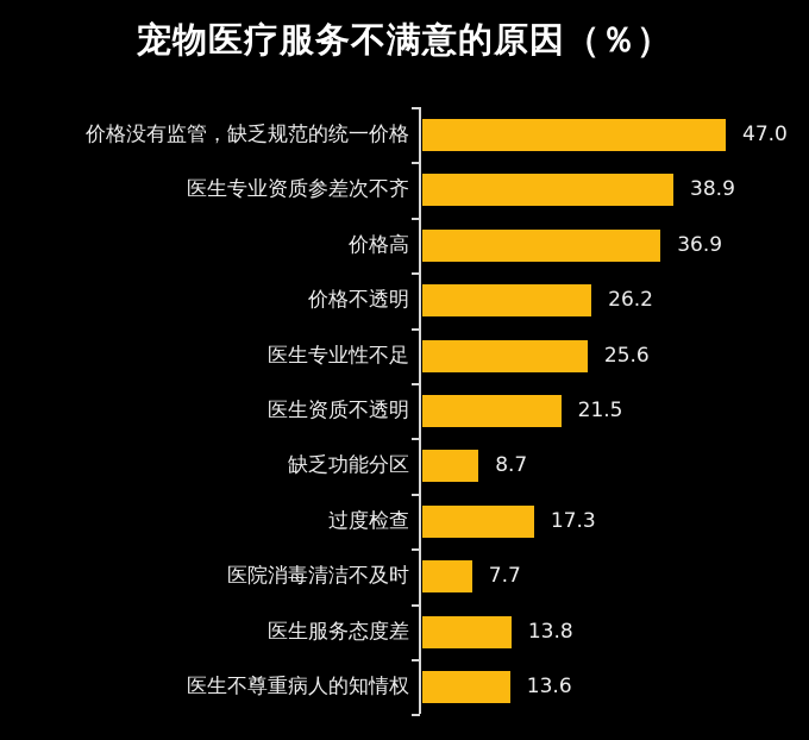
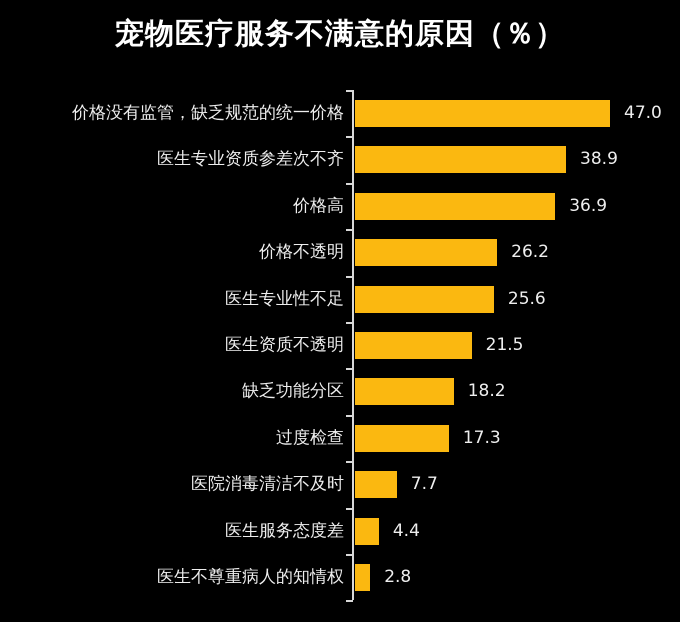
缺乏功能分区: 8.7 -> 18.2
医生服务态度差: 13.8 -> 4.4
医生不尊重病人的知情权: 13.6 -> 2.8
